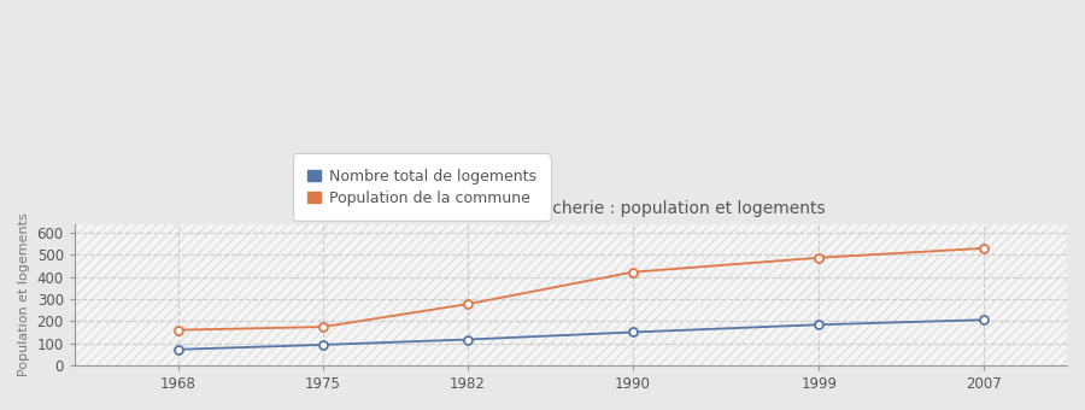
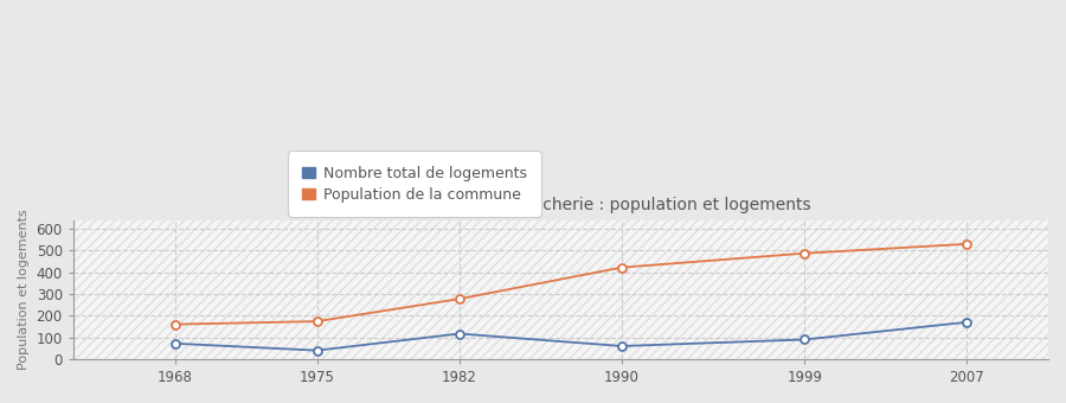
Nombre total de logements/1975: 90 -> 40
Nombre total de logements/1990: 150 -> 60
Nombre total de logements/1999: 180 -> 90
Nombre total de logements/2007: 210 -> 170
